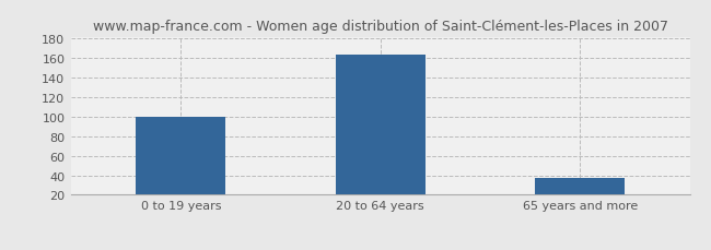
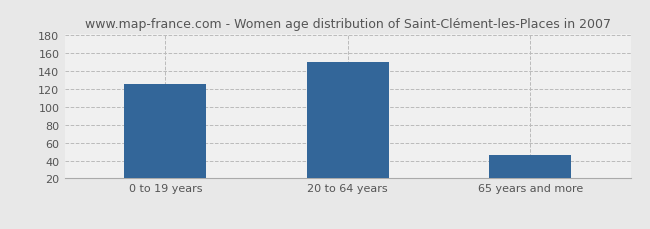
0 to 19 years: 100 -> 126
20 to 64 years: 163 -> 150
65 years and more: 37 -> 46
